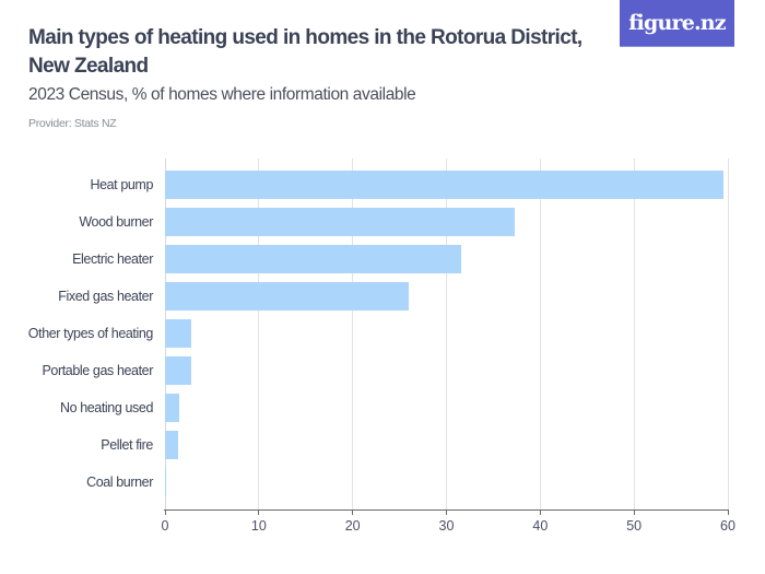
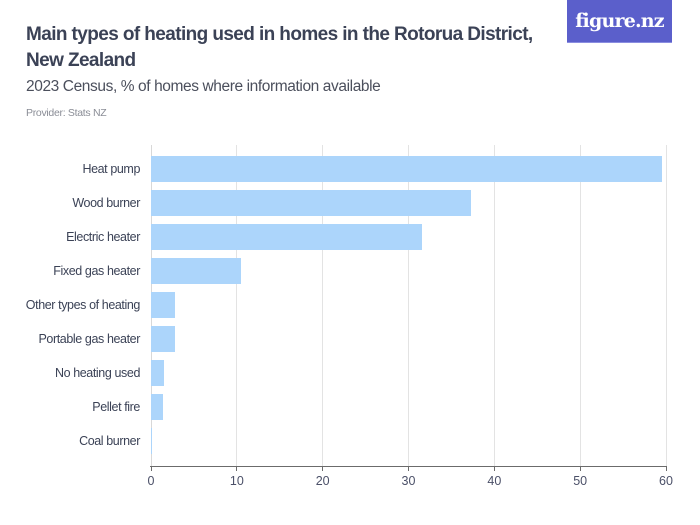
Fixed gas heater: 26 -> 10
